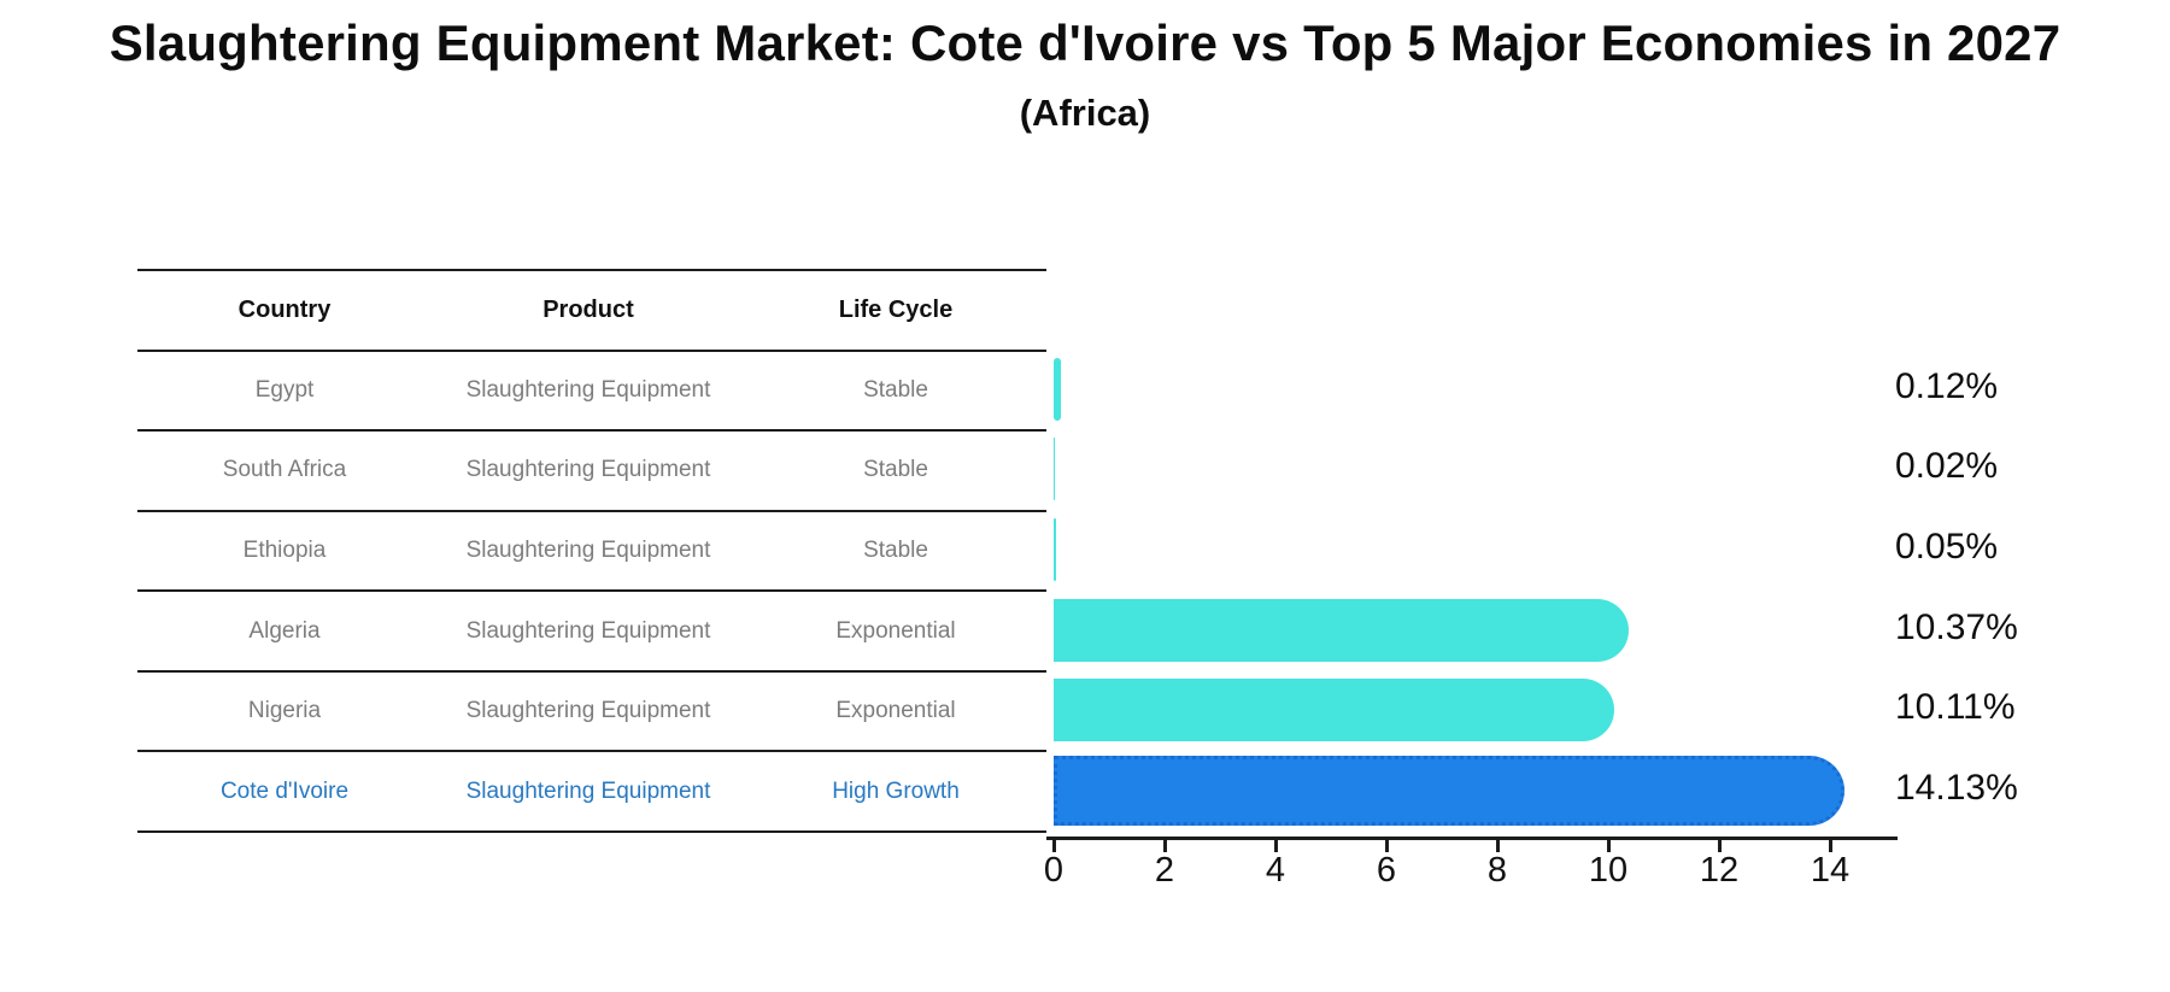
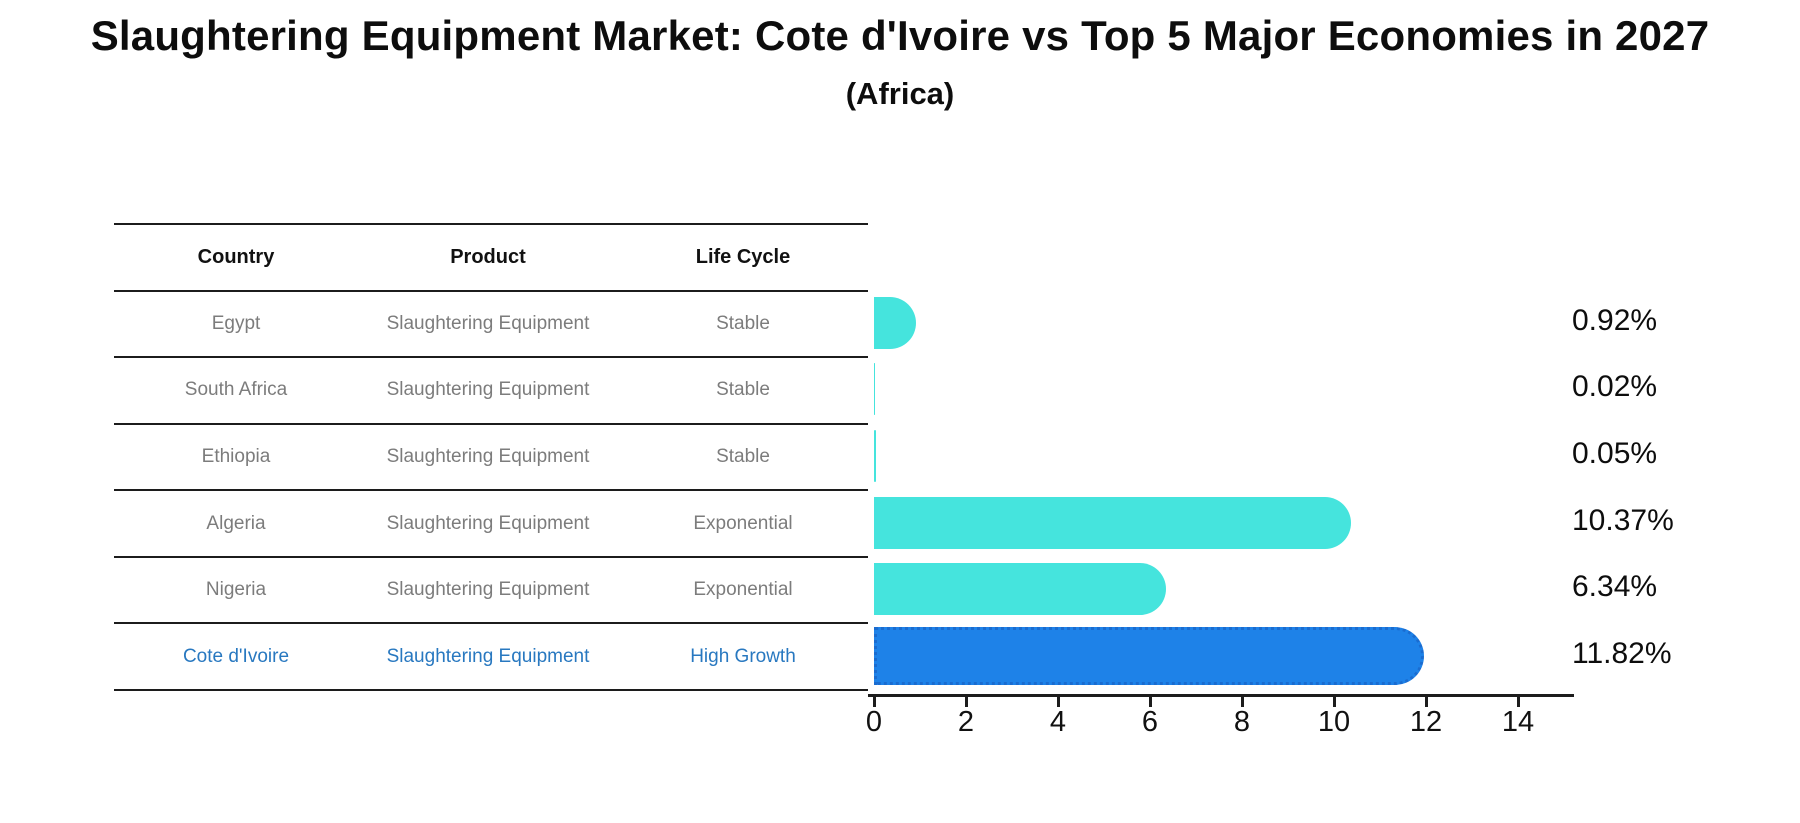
Egypt: 0.12% -> 0.92%
Nigeria: 10.11% -> 6.34%
Cote d'Ivoire: 14.13% -> 11.82%
